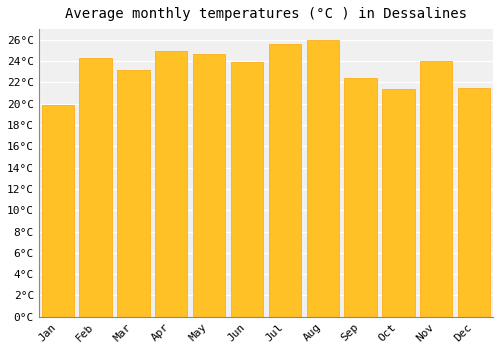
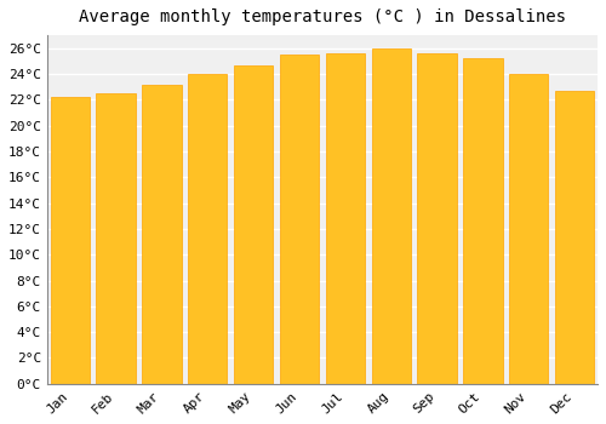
Jan: 19.9°C -> 22.2°C
Feb: 24.3°C -> 22.5°C
Apr: 24.9°C -> 24.0°C
Jun: 23.9°C -> 25.5°C
Sep: 22.4°C -> 25.6°C
Oct: 21.4°C -> 25.2°C
Dec: 21.5°C -> 22.7°C
